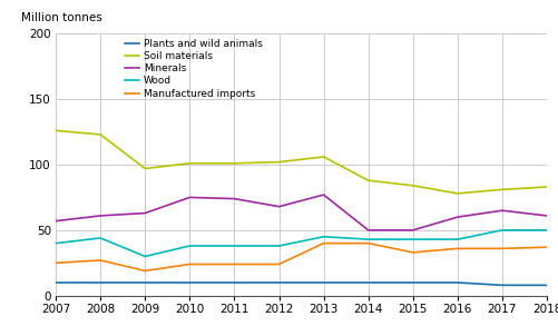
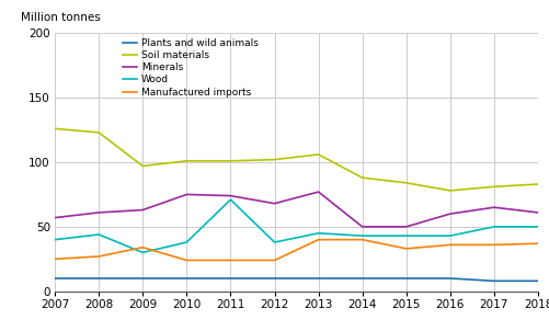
Manufactured imports/2009: 19 -> 34
Wood/2011: 38 -> 71
